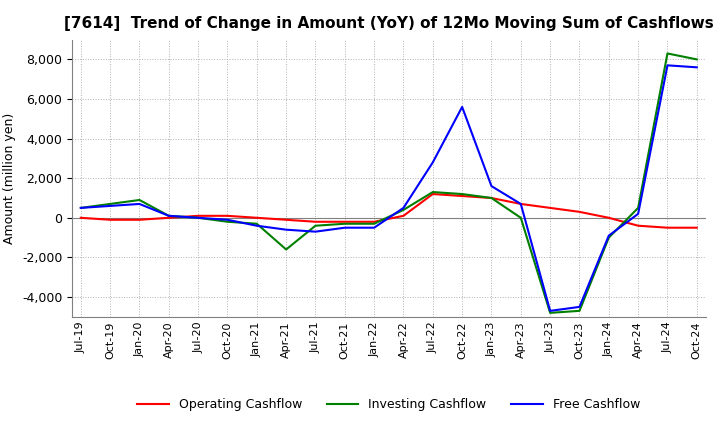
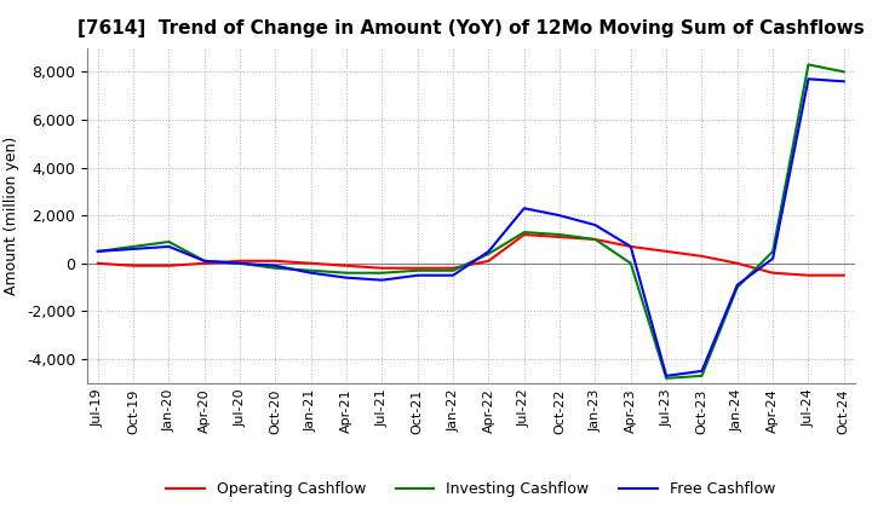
Investing Cashflow/Apr-21: -1,600 -> -400
Free Cashflow/Jul-22: 2,800 -> 2,300
Free Cashflow/Oct-22: 5,600 -> 2,000
